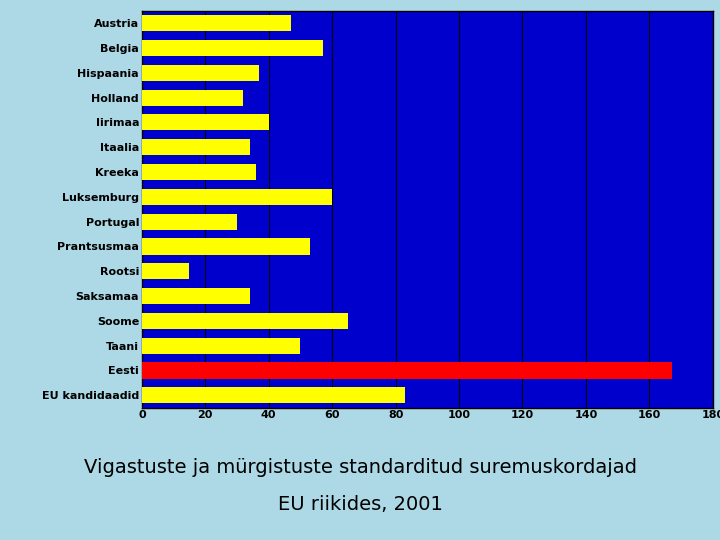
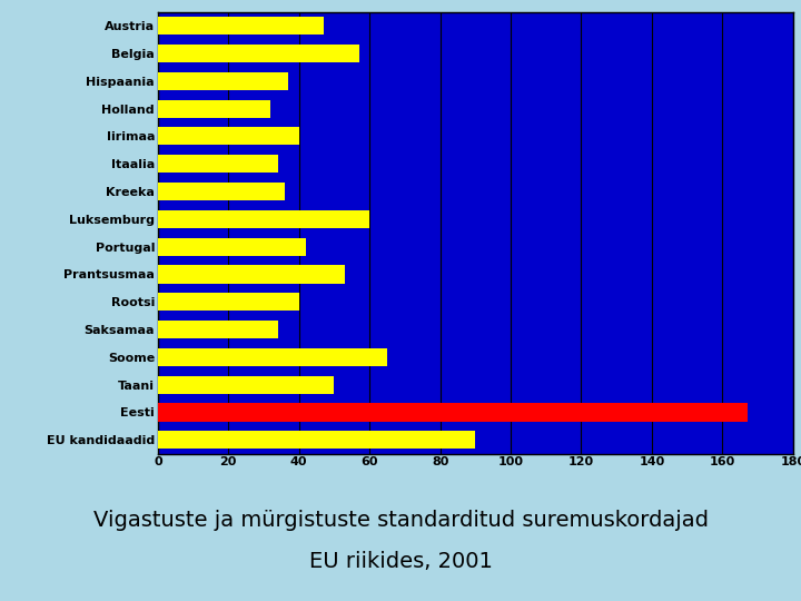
Portugal: 30 -> 42
Rootsi: 15 -> 40
EU kandidaadid: 83 -> 90
